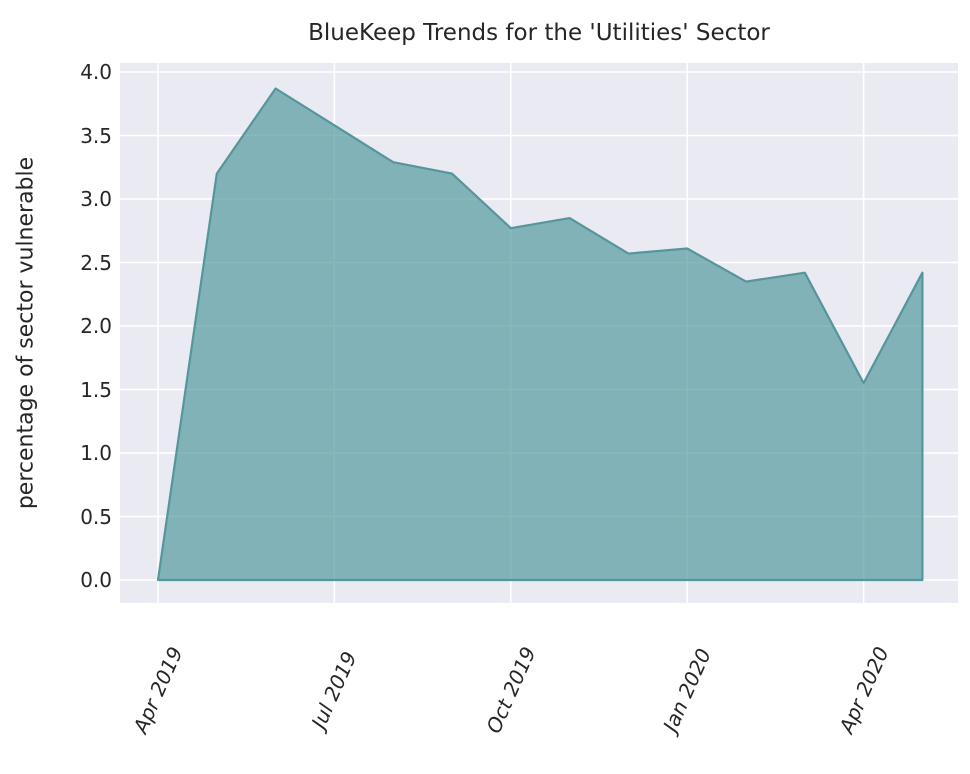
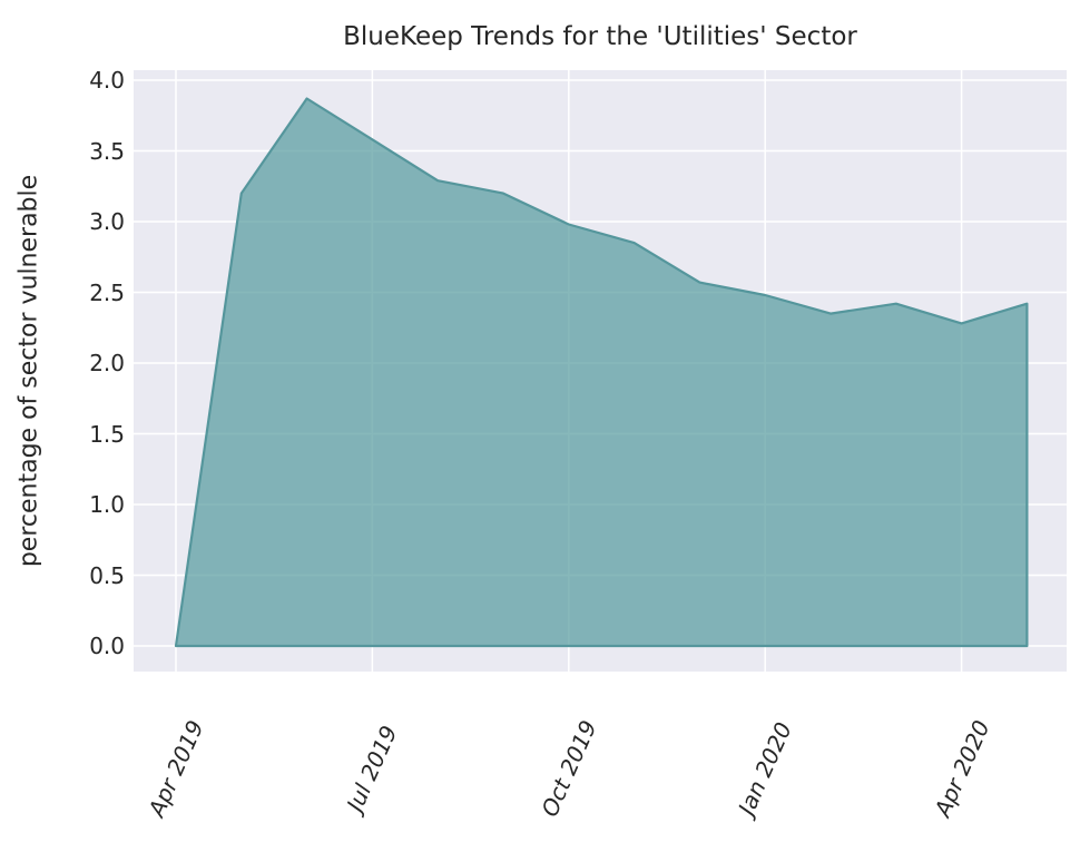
Oct 2019: 2.77 -> 2.98
Jan 2020: 2.61 -> 2.48
Apr 2020: 1.55 -> 2.28
